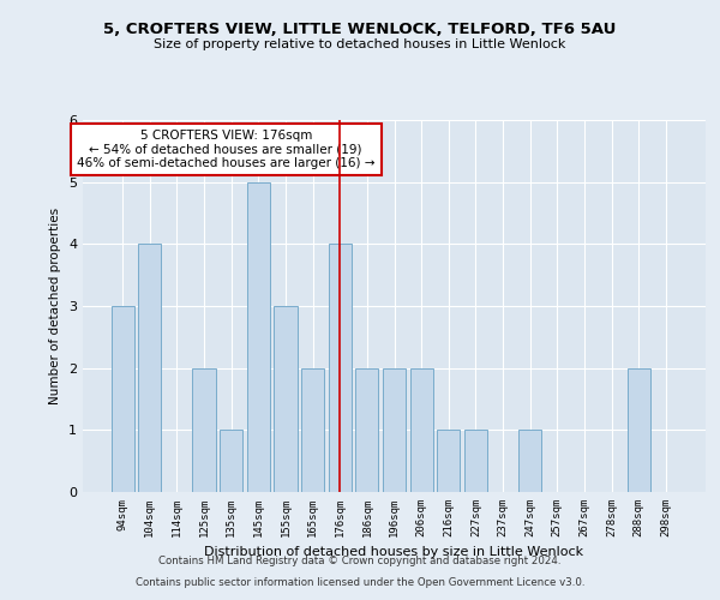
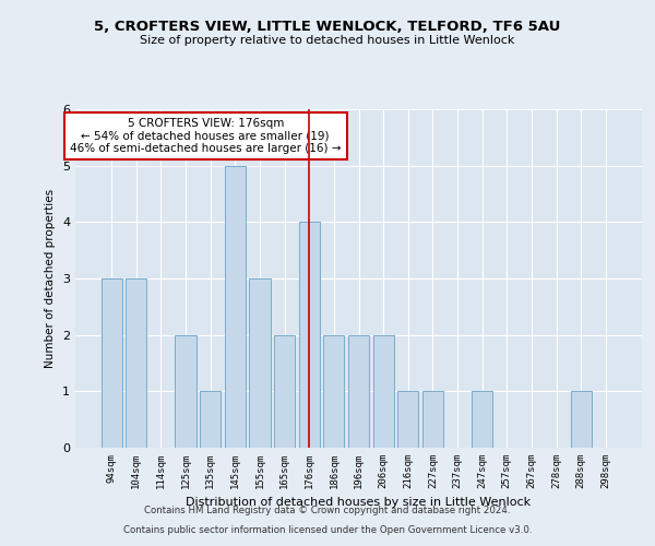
104sqm: 4 -> 3
288sqm: 2 -> 1
